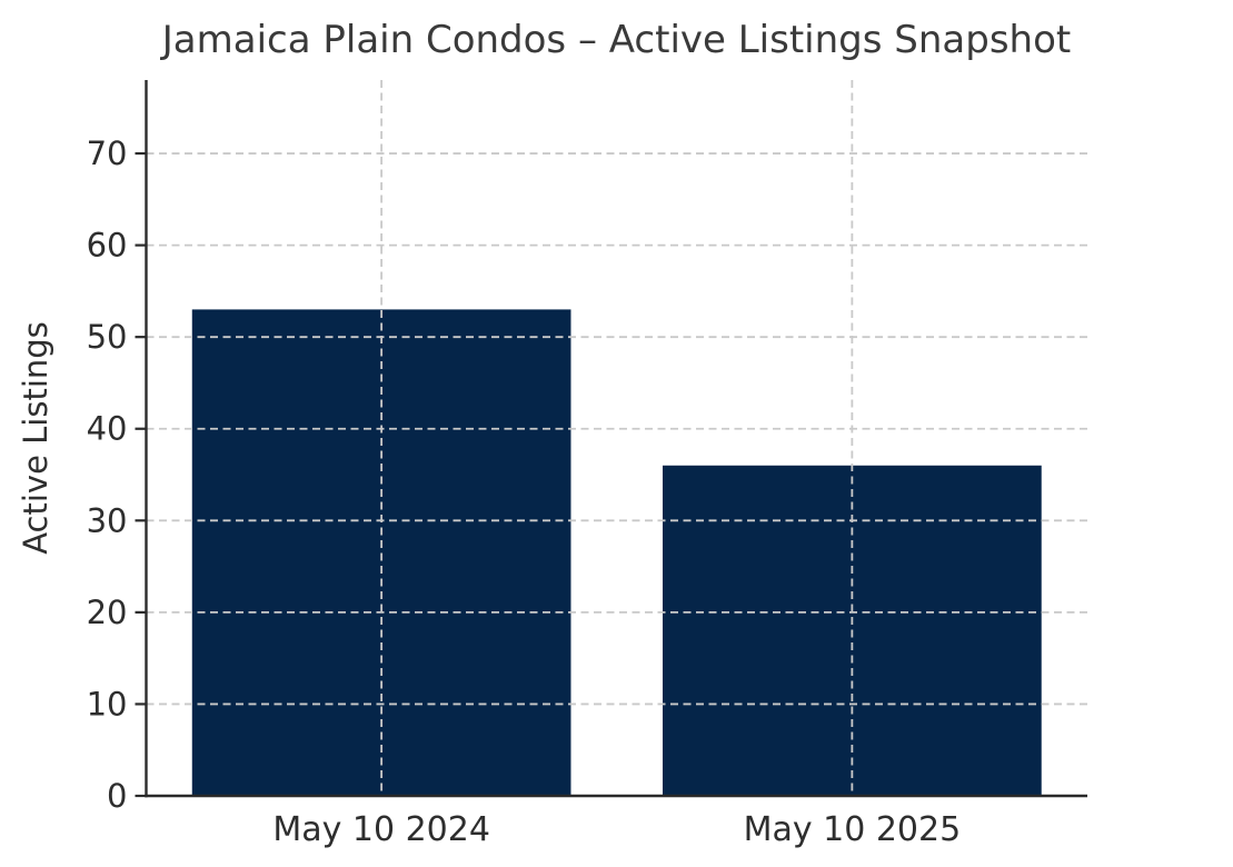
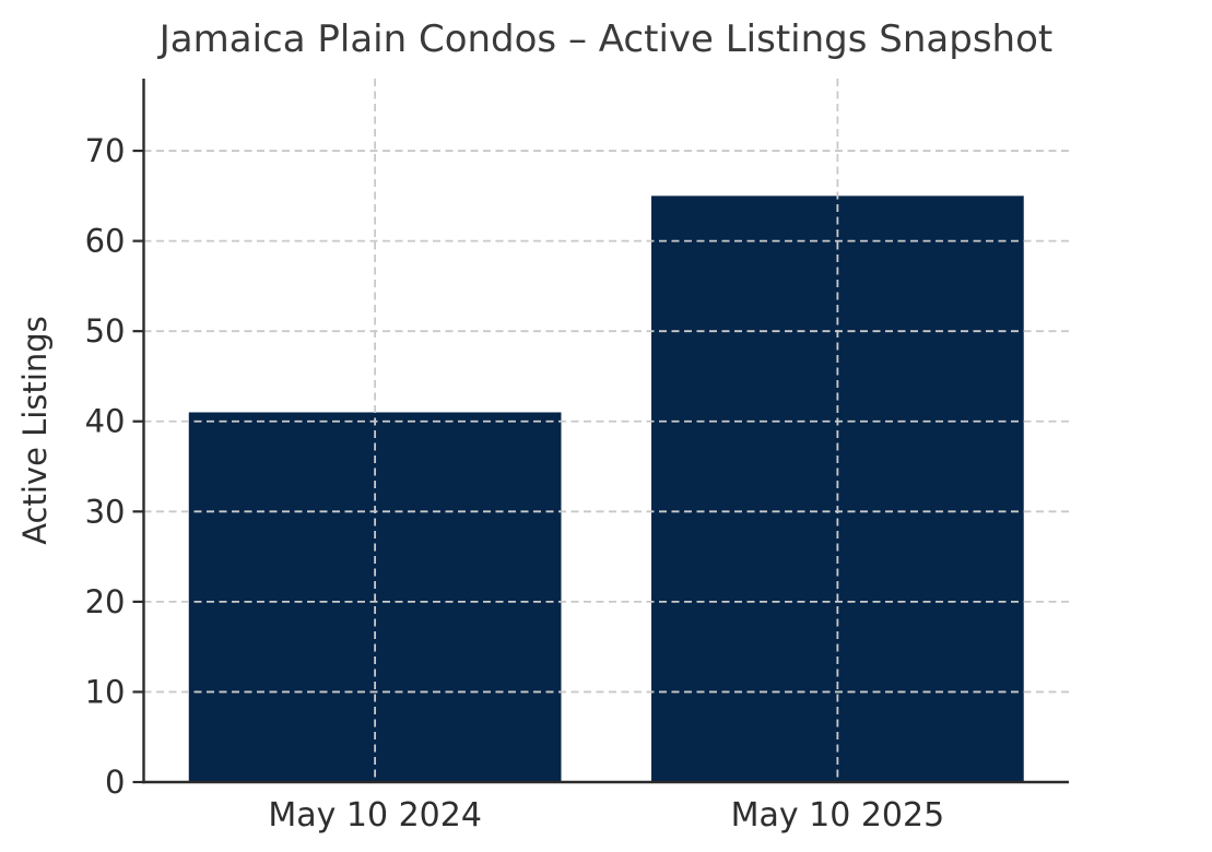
May 10 2024: 53 -> 41
May 10 2025: 36 -> 65
